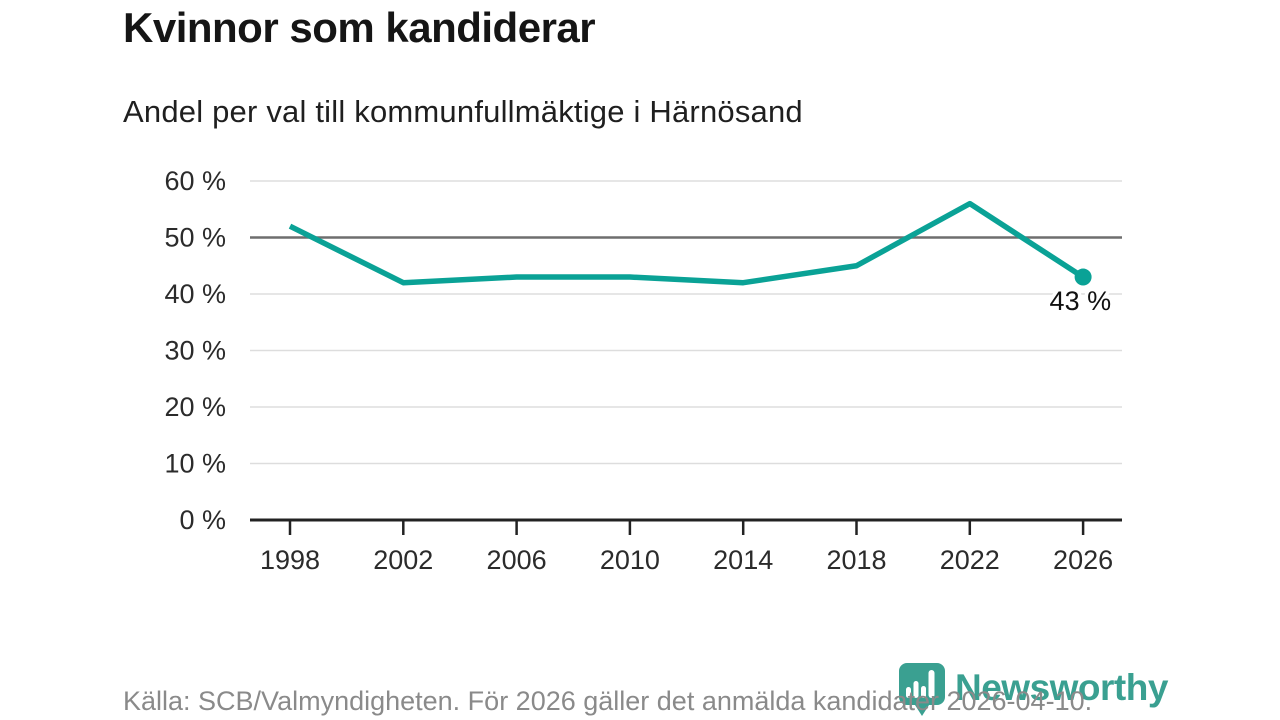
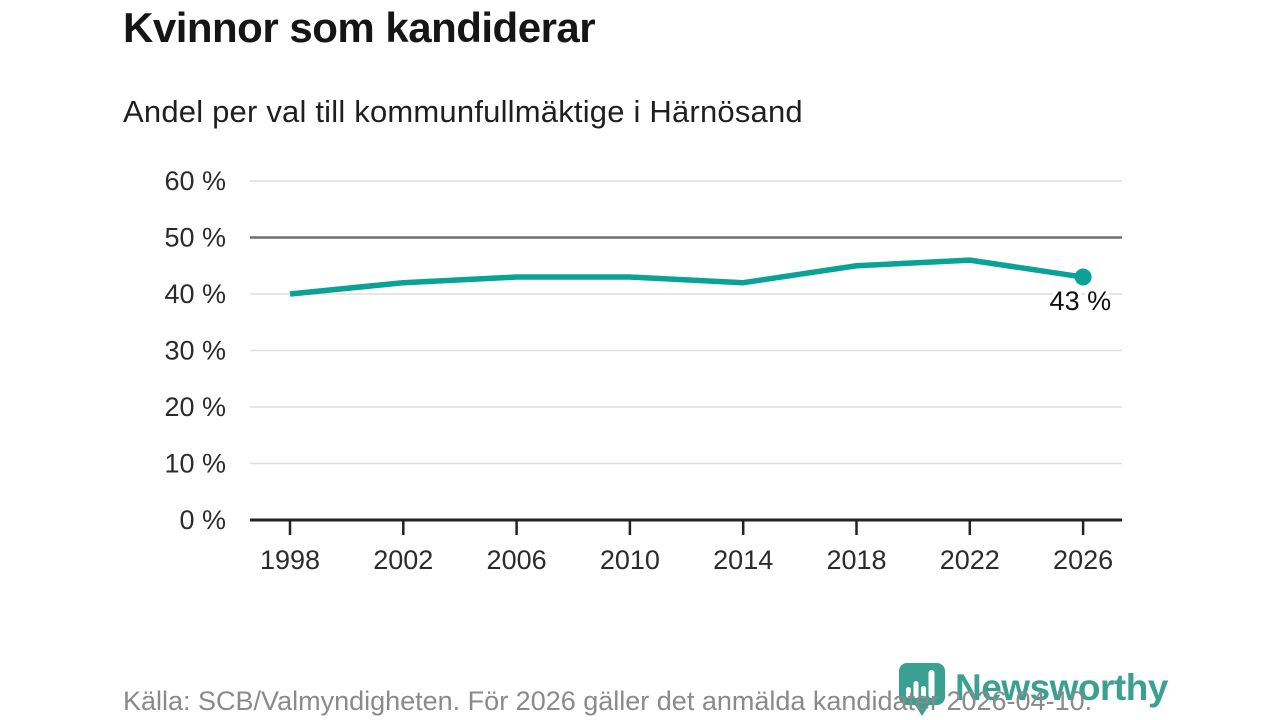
1998: 52% -> 40%
2022: 56% -> 46%
